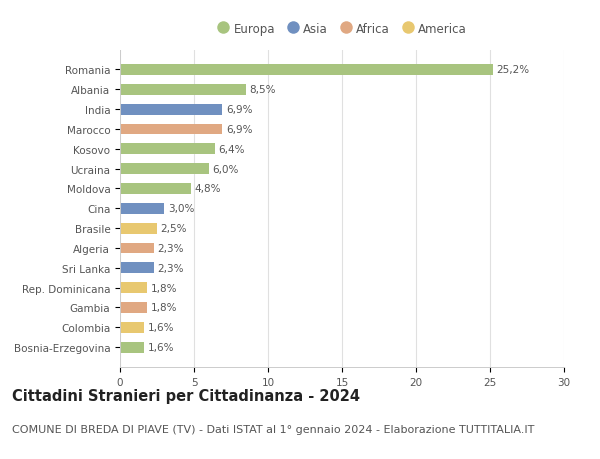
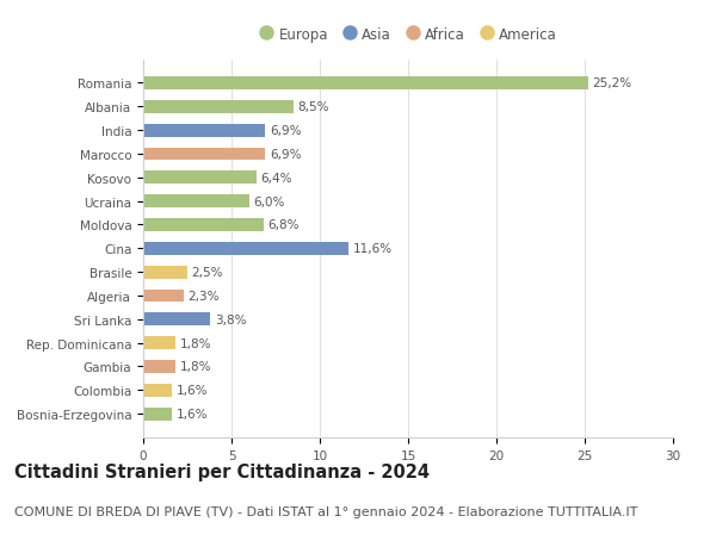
Moldova: 4,8% -> 6,8%
Cina: 3,0% -> 11,6%
Sri Lanka: 2,3% -> 3,8%
